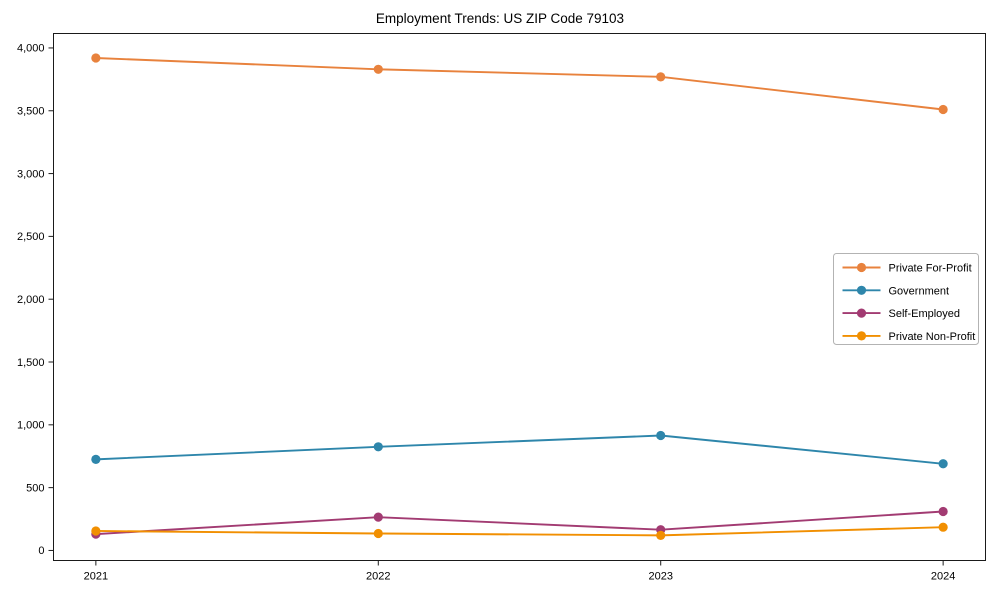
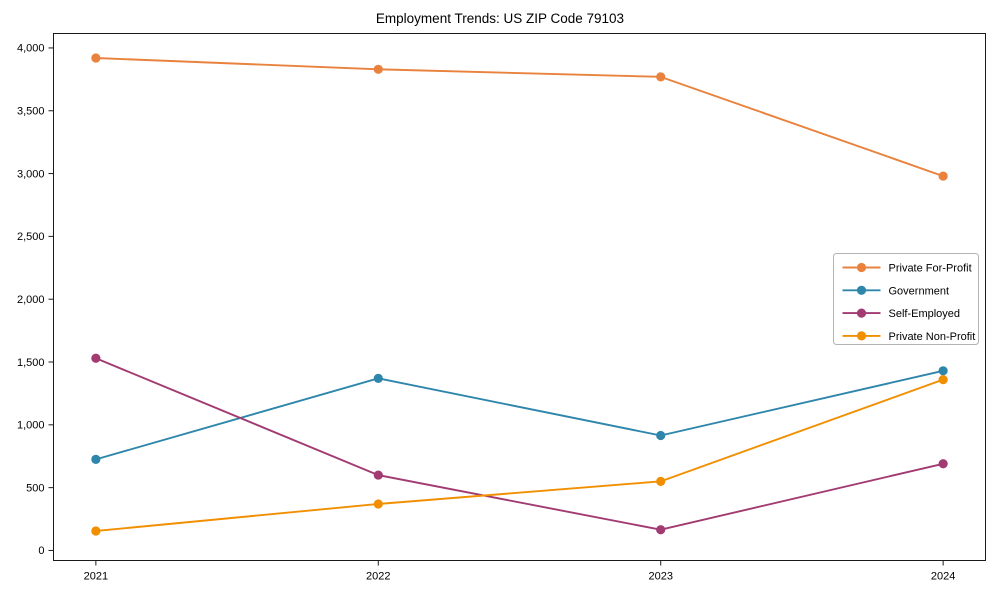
Self-Employed/2021: 130 -> 1530
Government/2022: 820 -> 1370
Self-Employed/2022: 260 -> 600
Private Non-Profit/2022: 140 -> 370
Private Non-Profit/2023: 120 -> 550
Private For-Profit/2024: 3510 -> 2980
Government/2024: 690 -> 1430
Self-Employed/2024: 310 -> 690
Private Non-Profit/2024: 180 -> 1360
